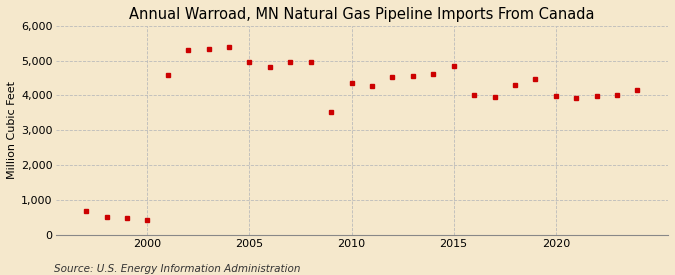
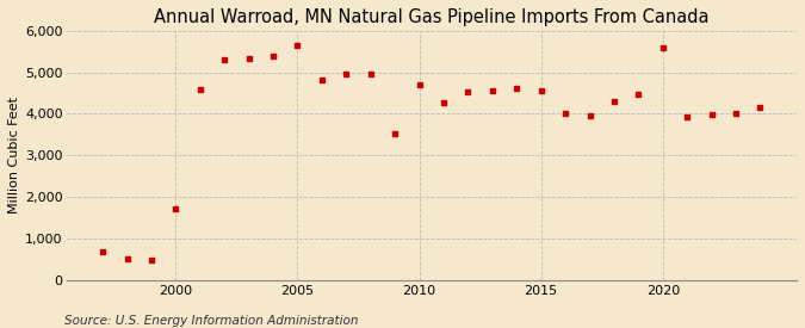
2000: 420 -> 1,700
2005: 4,950 -> 5,650
2010: 4,370 -> 4,700
2015: 4,860 -> 4,550
2020: 3,990 -> 5,600
